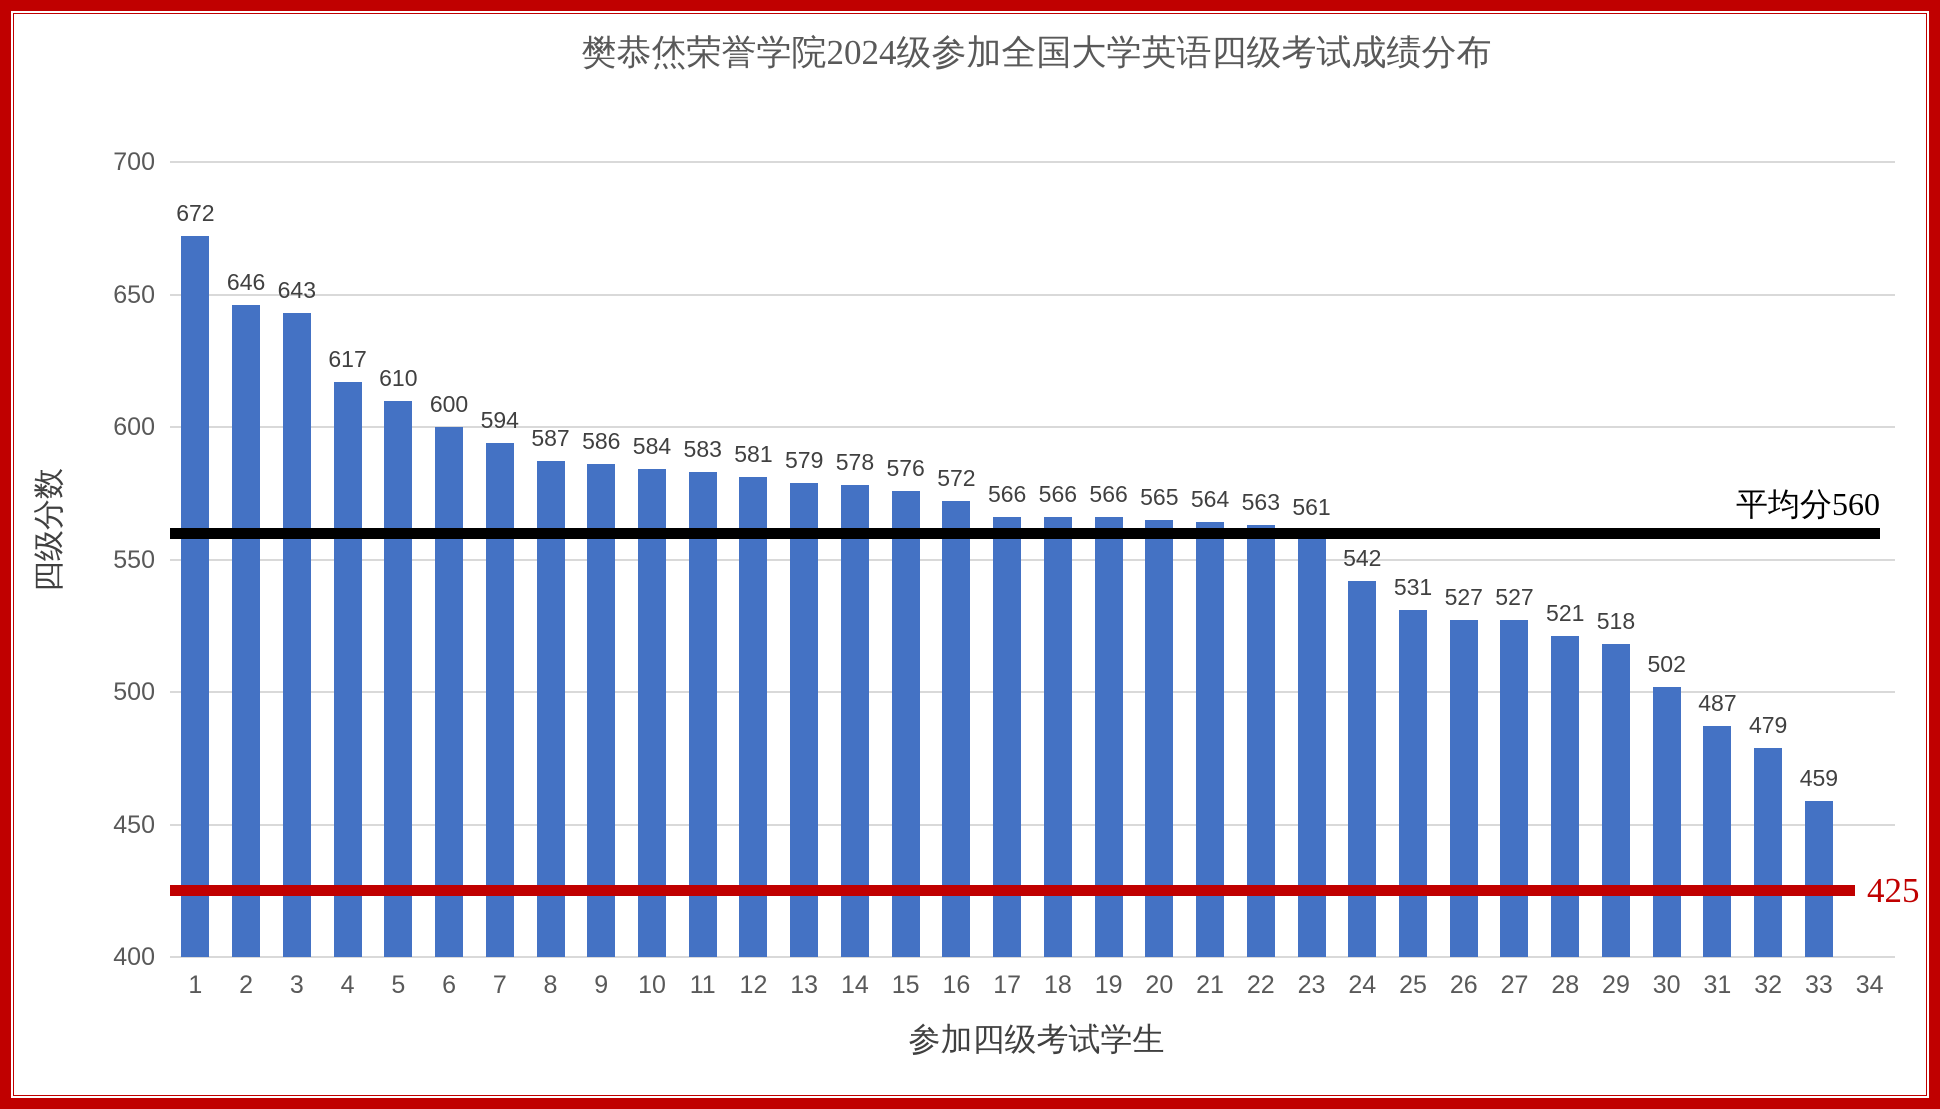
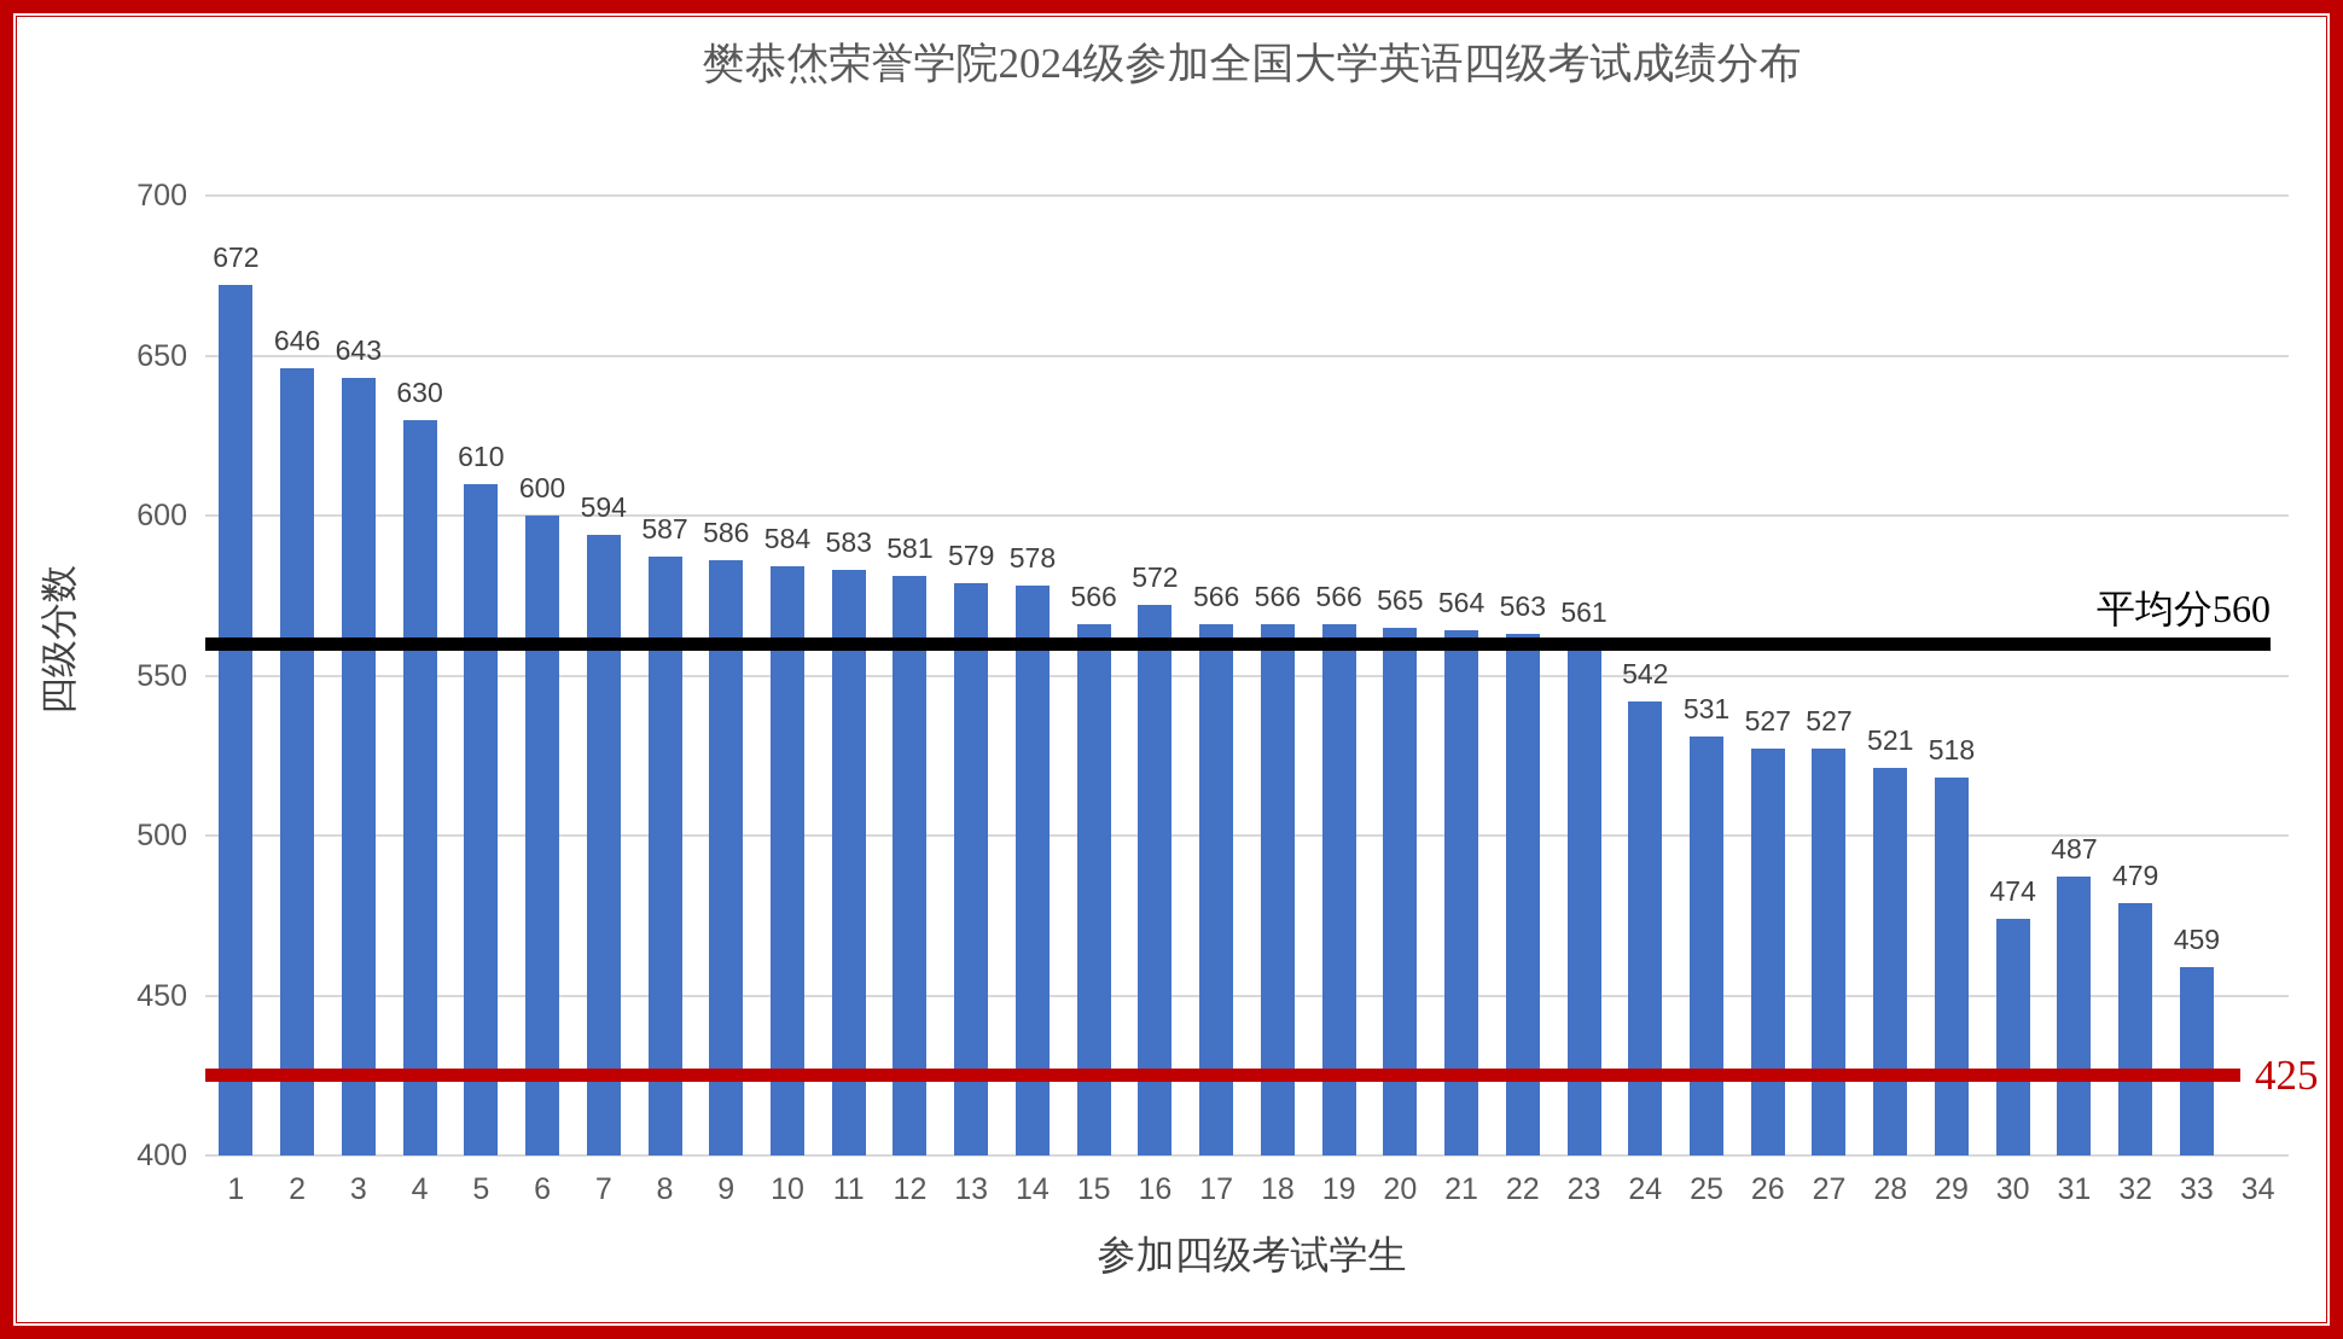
4: 617 -> 630
15: 576 -> 566
30: 502 -> 474
